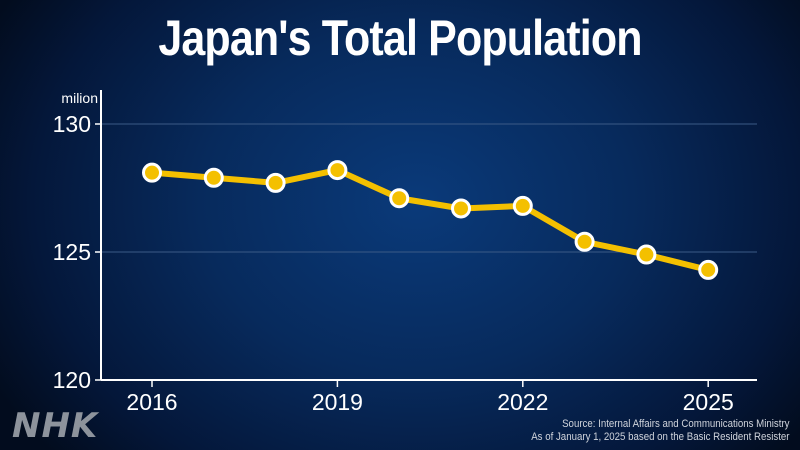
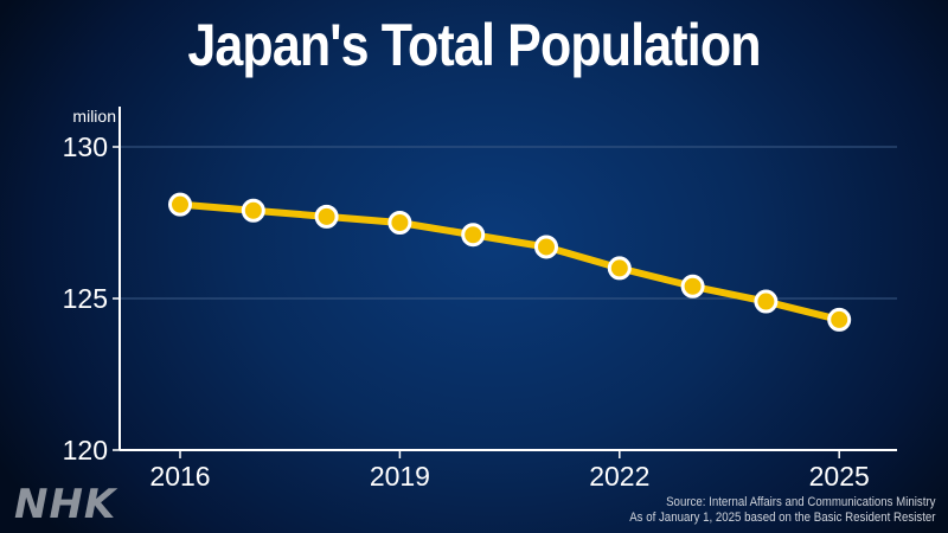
2019: 128.2 -> 127.5
2022: 126.8 -> 126.0
